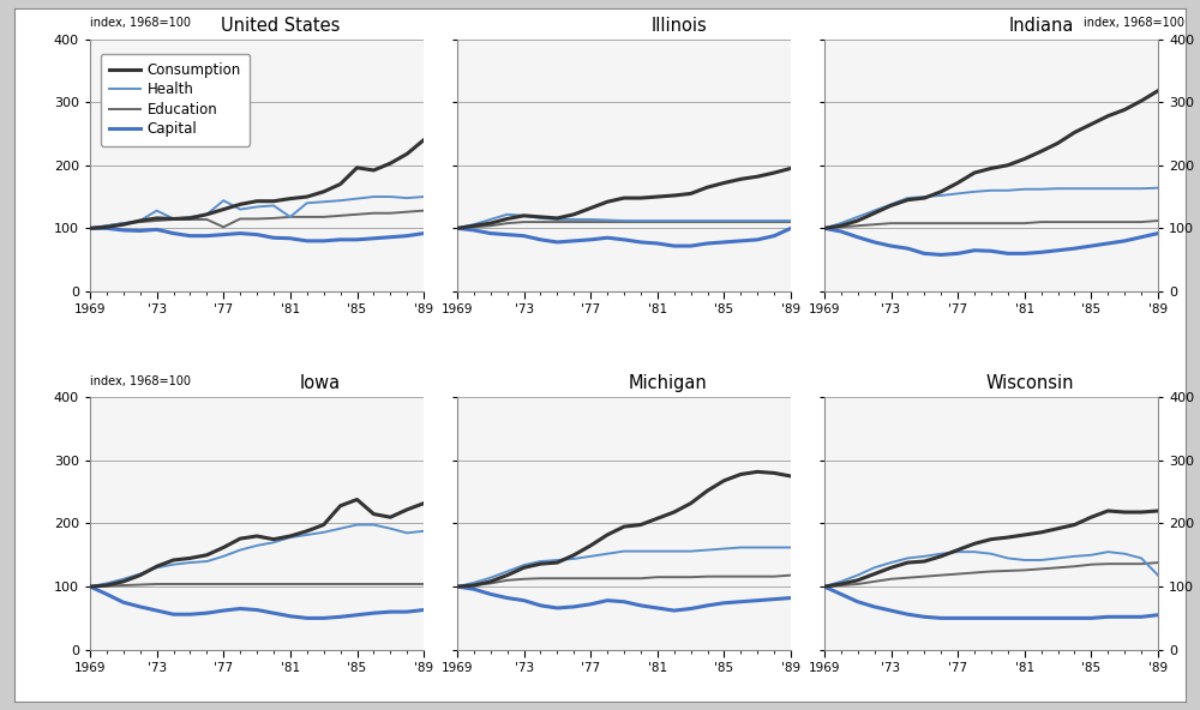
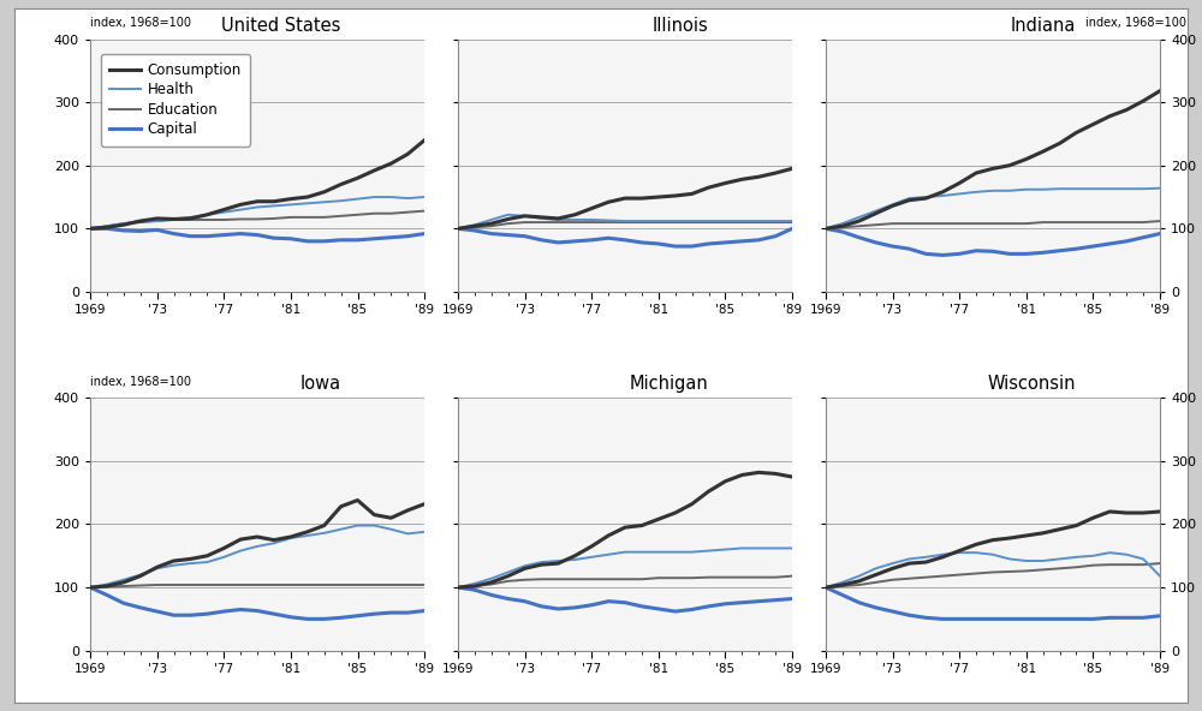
United States/Health/'73: 128 -> 112
United States/Health/'77: 144 -> 126
United States/Education/'77: 102 -> 114
United States/Health/'81: 118 -> 138
United States/Consumption/'85: 196 -> 180
